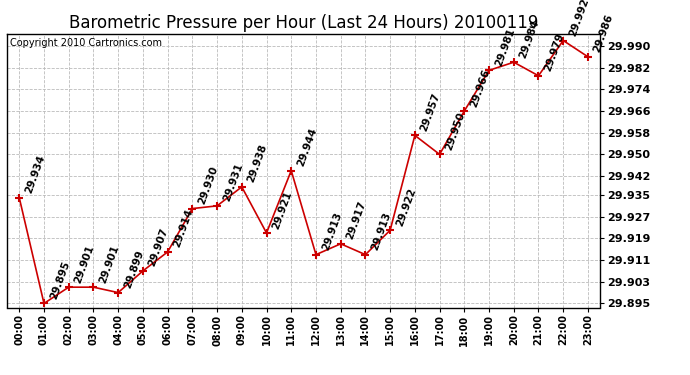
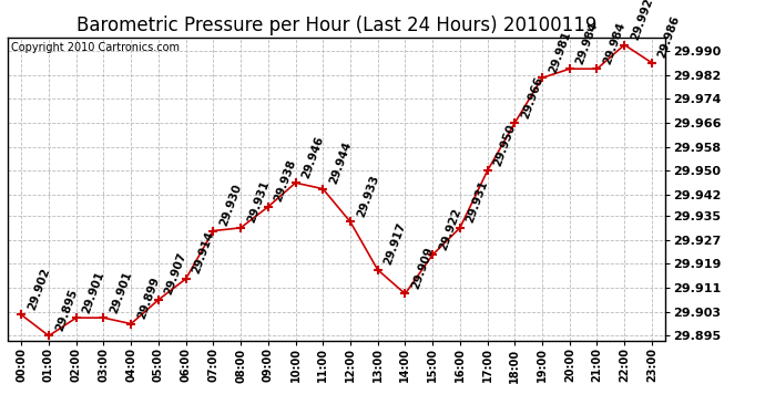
00:00: 29.934 -> 29.902
10:00: 29.921 -> 29.946
12:00: 29.913 -> 29.933
14:00: 29.913 -> 29.909
16:00: 29.957 -> 29.931
21:00: 29.979 -> 29.984
